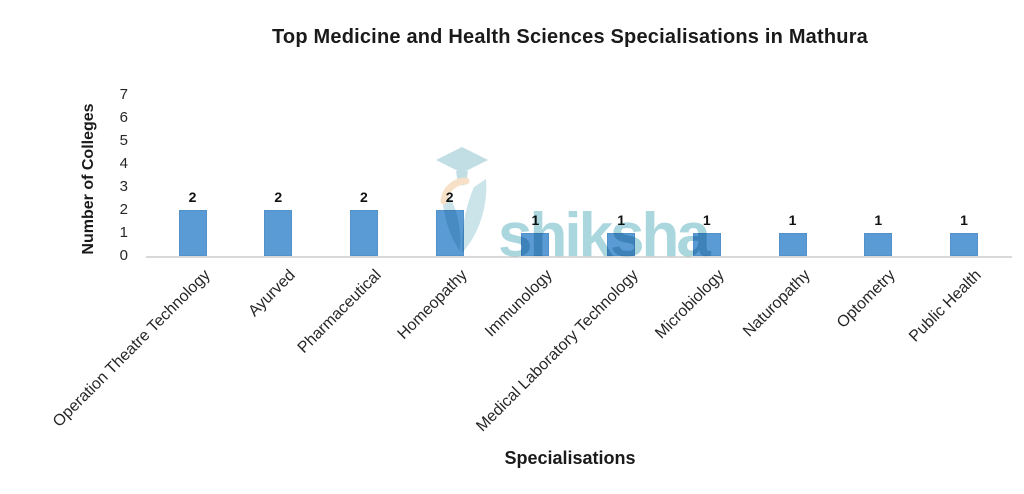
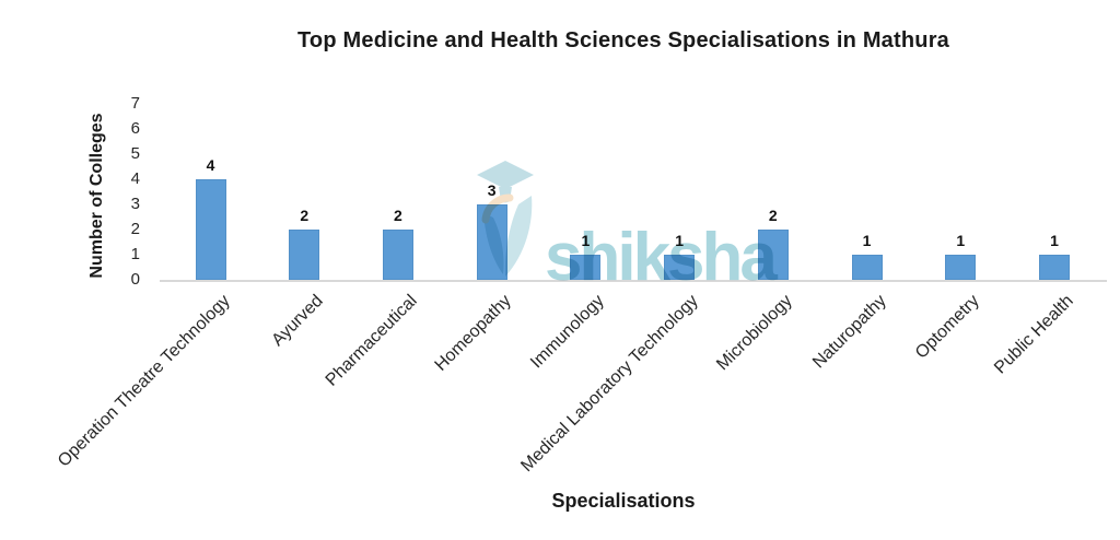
Operation Theatre Technology: 2 -> 4
Homeopathy: 2 -> 3
Microbiology: 1 -> 2
